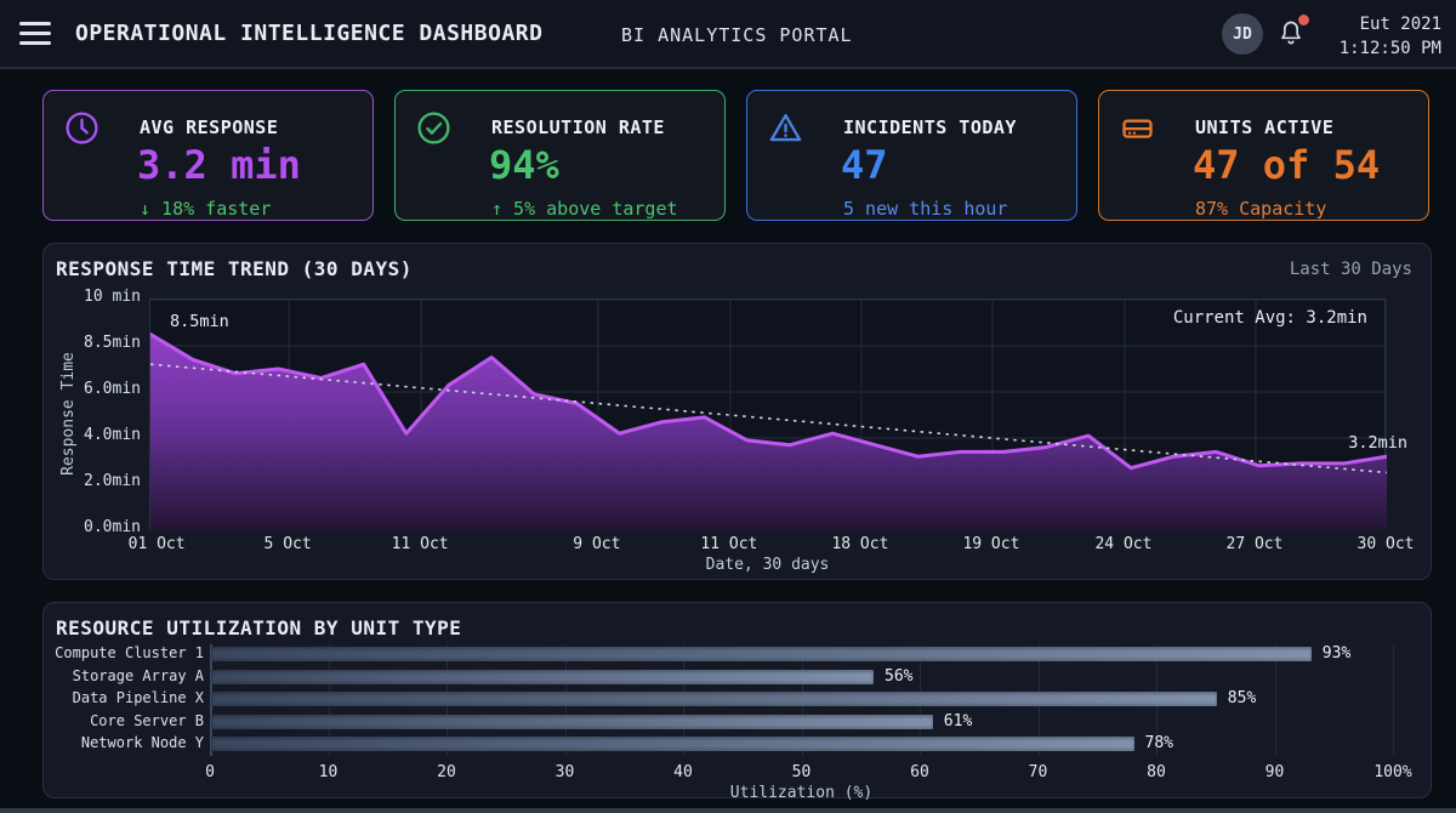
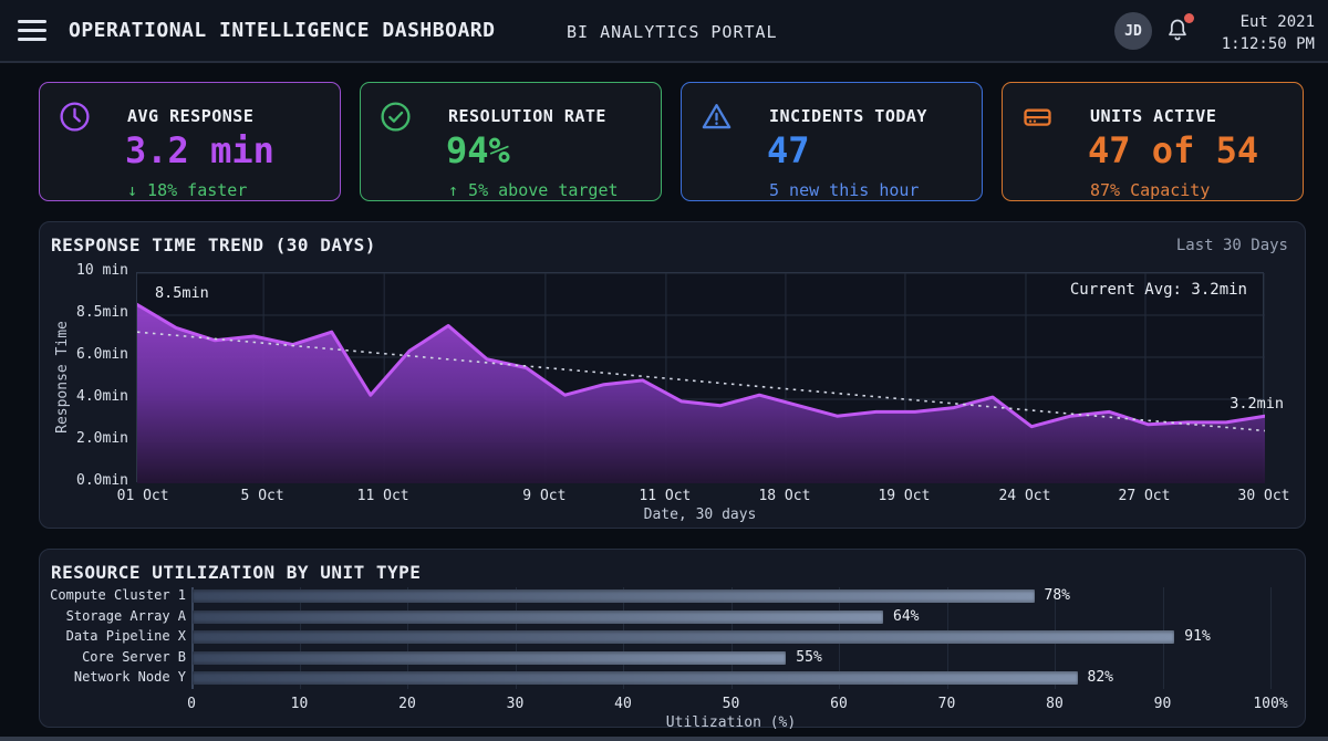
RESOURCE UTILIZATION BY UNIT TYPE/Compute Cluster 1: 93% -> 78%
RESOURCE UTILIZATION BY UNIT TYPE/Storage Array A: 56% -> 64%
RESOURCE UTILIZATION BY UNIT TYPE/Data Pipeline X: 85% -> 91%
RESOURCE UTILIZATION BY UNIT TYPE/Core Server B: 61% -> 55%
RESOURCE UTILIZATION BY UNIT TYPE/Network Node Y: 78% -> 82%
